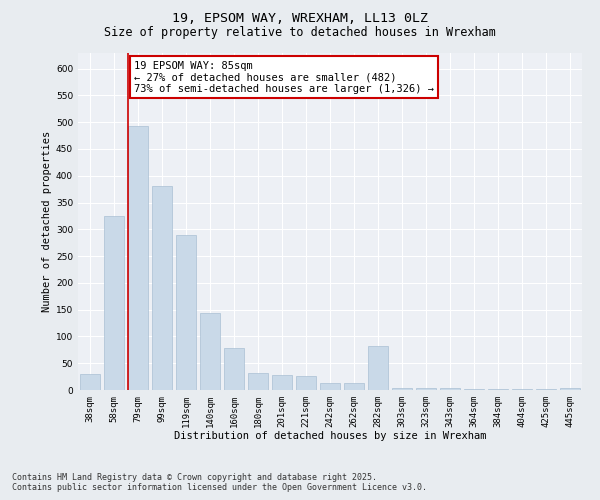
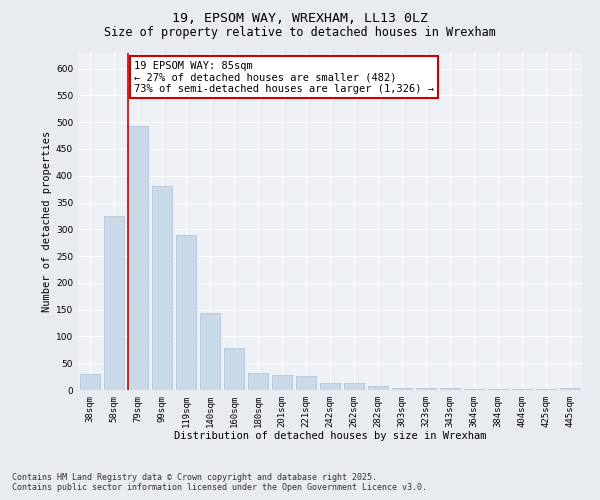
282sqm: 82 -> 7
